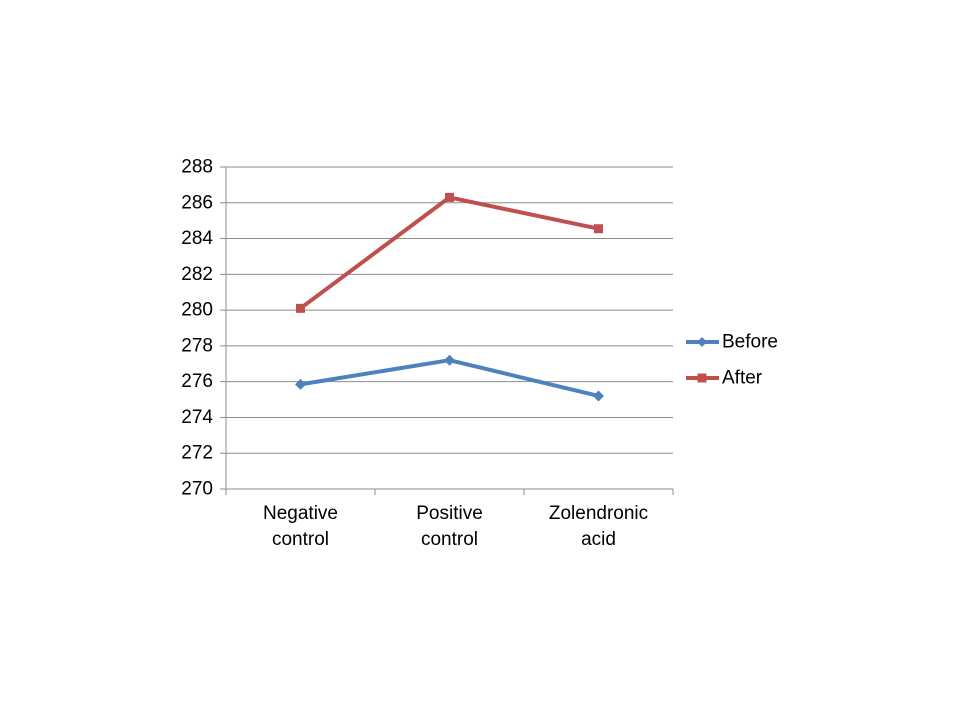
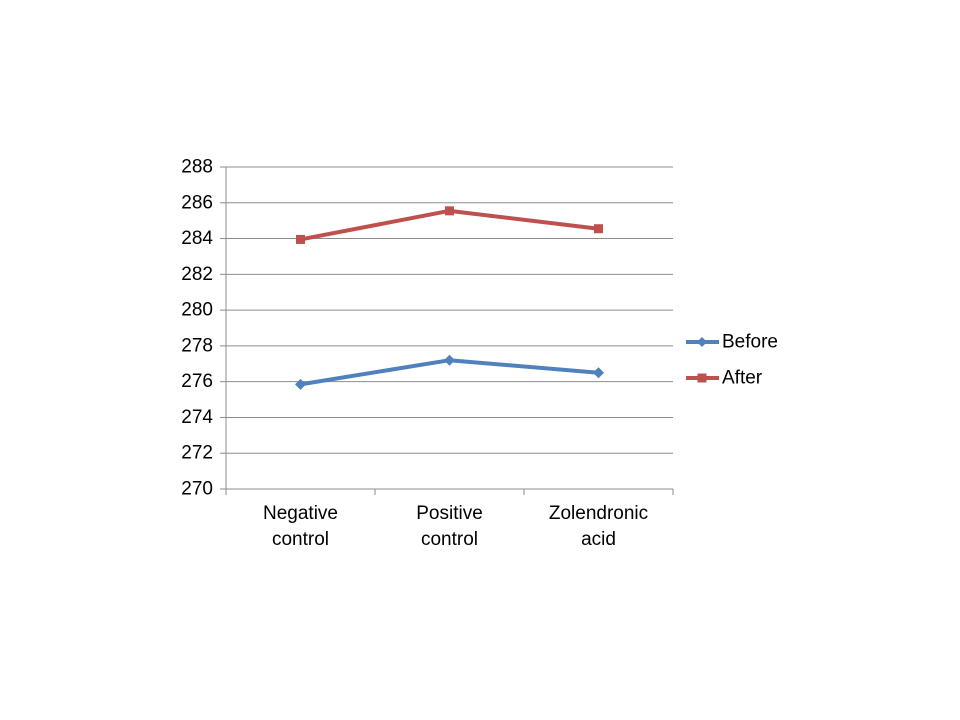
After/Negative control: 280.1 -> 283.9
After/Positive control: 286.3 -> 285.6
Before/Zolendronic acid: 275.2 -> 276.5
